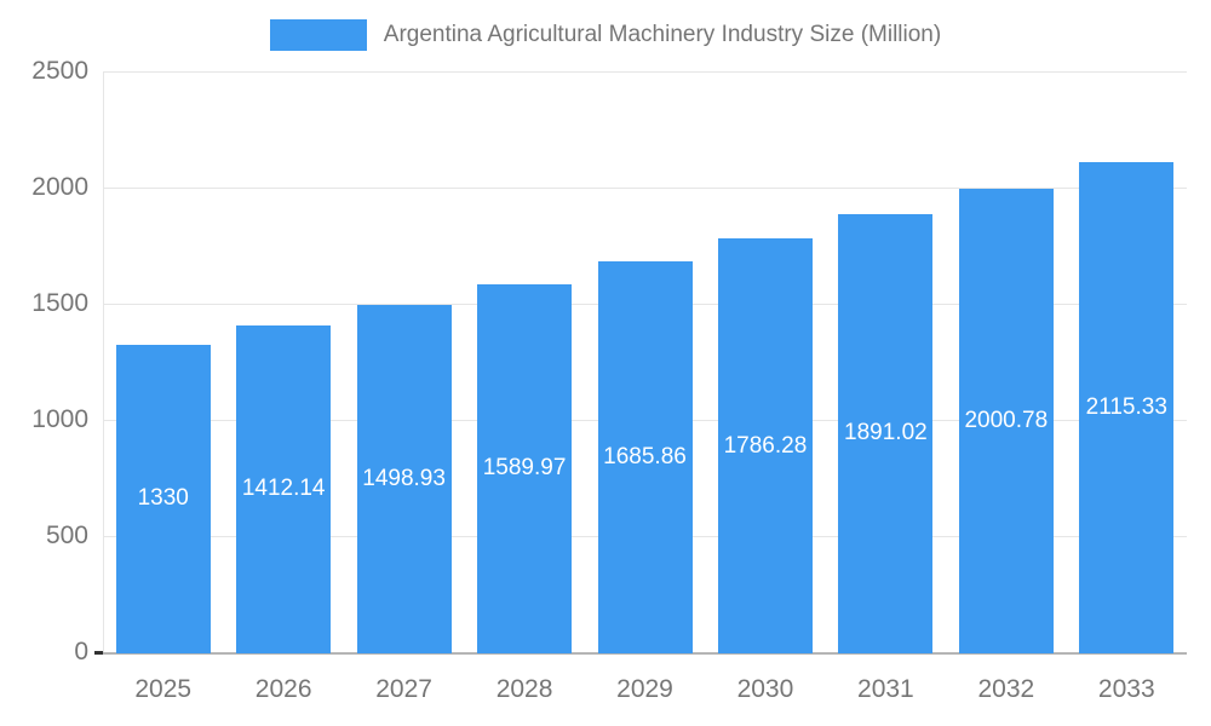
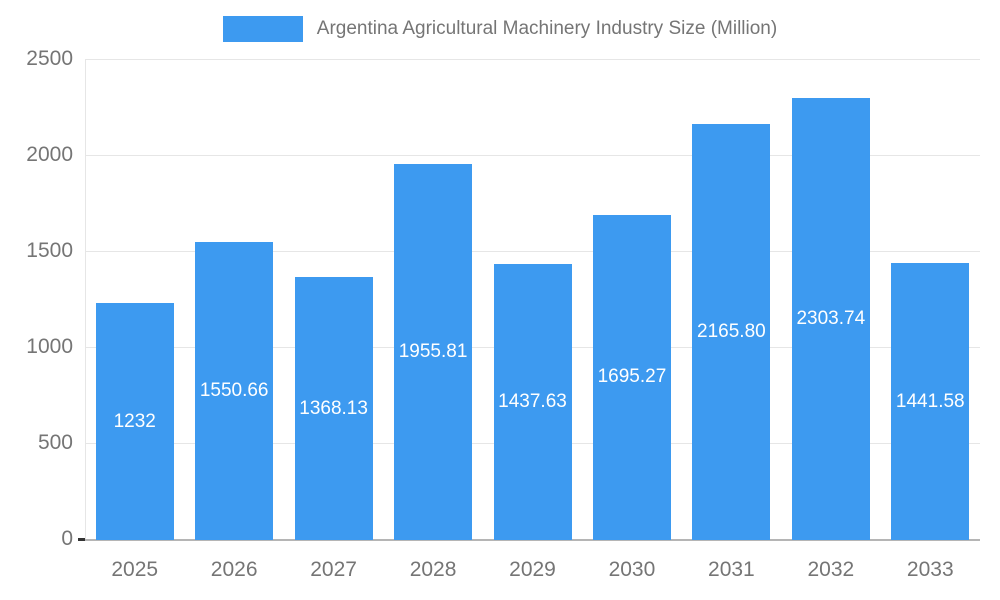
2025: 1330 -> 1232
2026: 1412.14 -> 1550.66
2027: 1498.93 -> 1368.13
2028: 1589.97 -> 1955.81
2029: 1685.86 -> 1437.63
2030: 1786.28 -> 1695.27
2031: 1891.02 -> 2165.80
2032: 2000.78 -> 2303.74
2033: 2115.33 -> 1441.58
